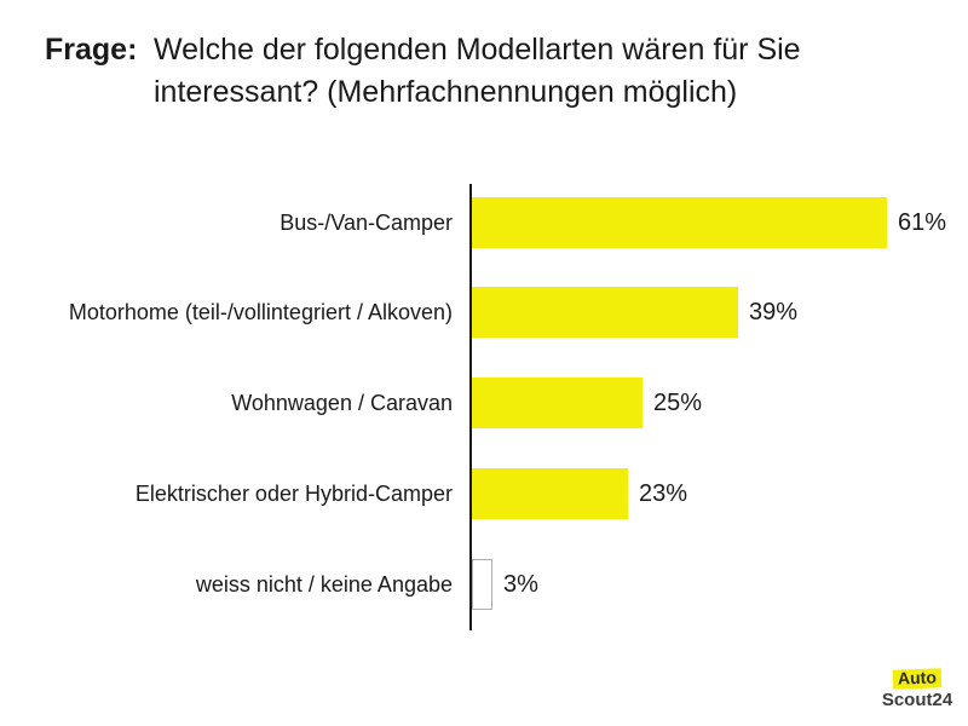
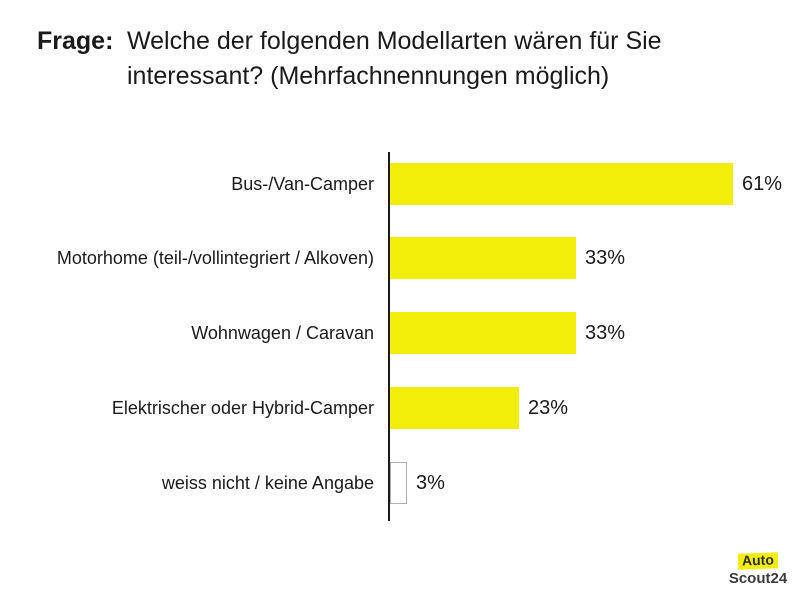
Motorhome (teil-/vollintegriert / Alkoven): 39% -> 33%
Wohnwagen / Caravan: 25% -> 33%
